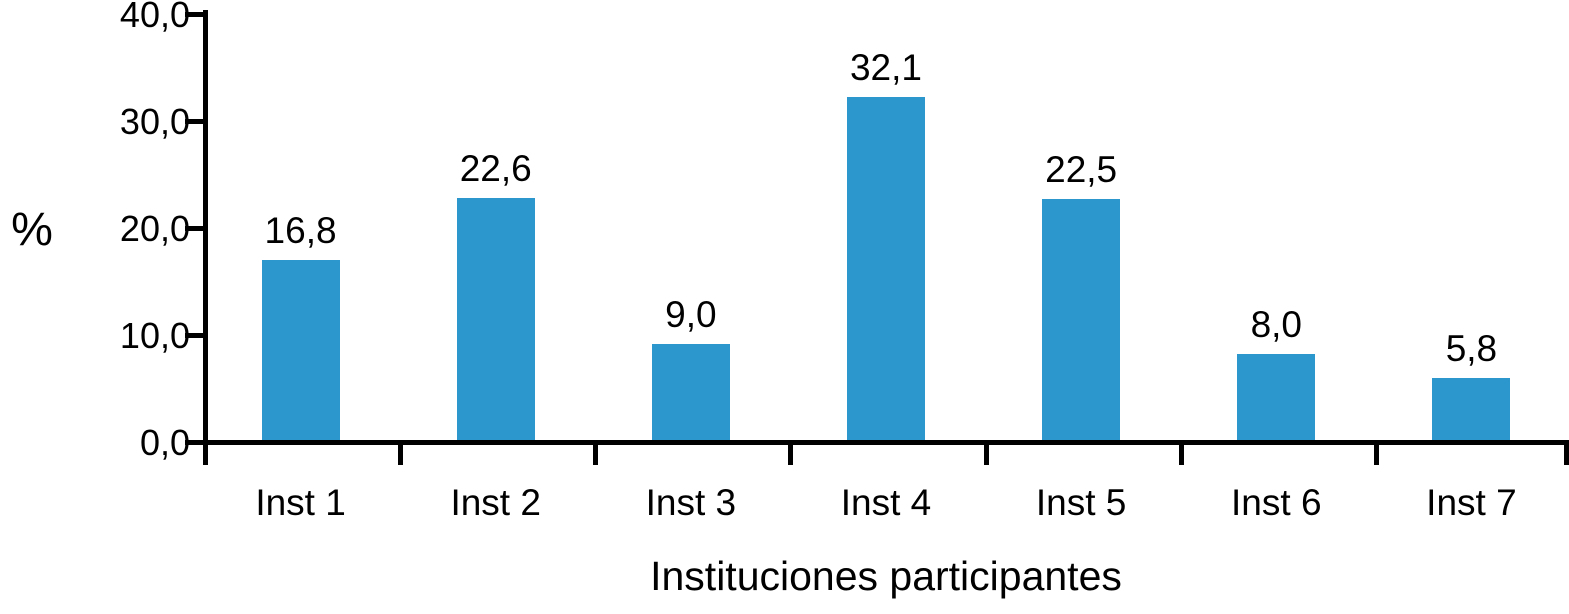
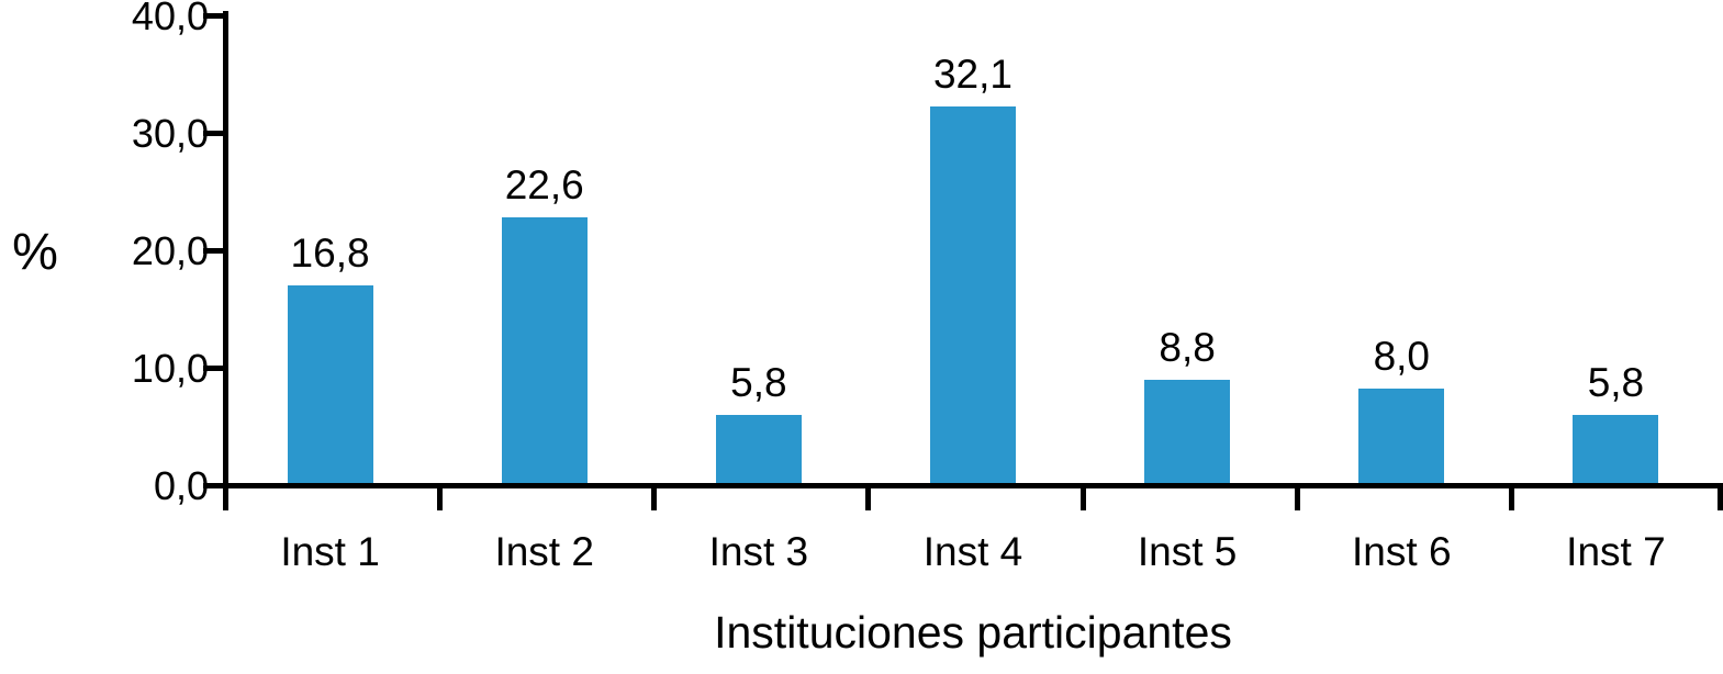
Inst 3: 9,0 -> 5,8
Inst 5: 22,5 -> 8,8
